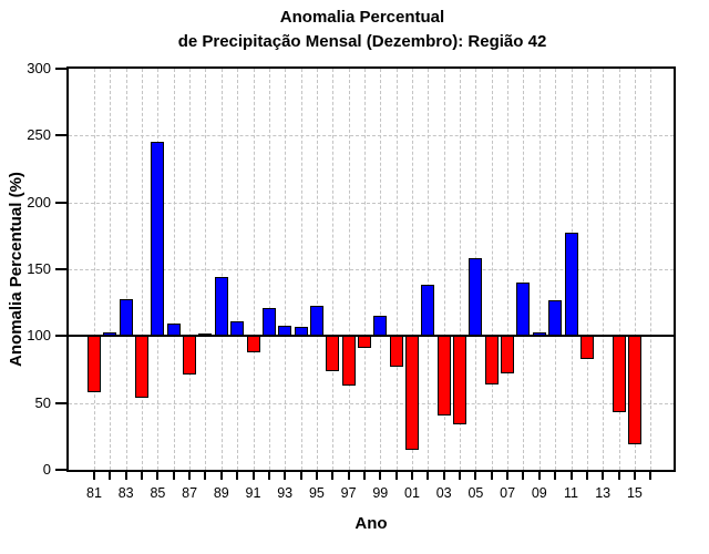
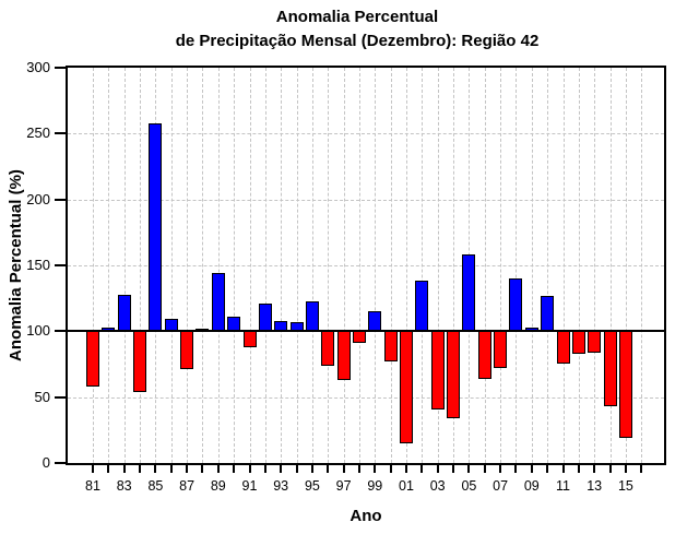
85: 245 -> 258
11: 177 -> 75
13: 101 -> 84
